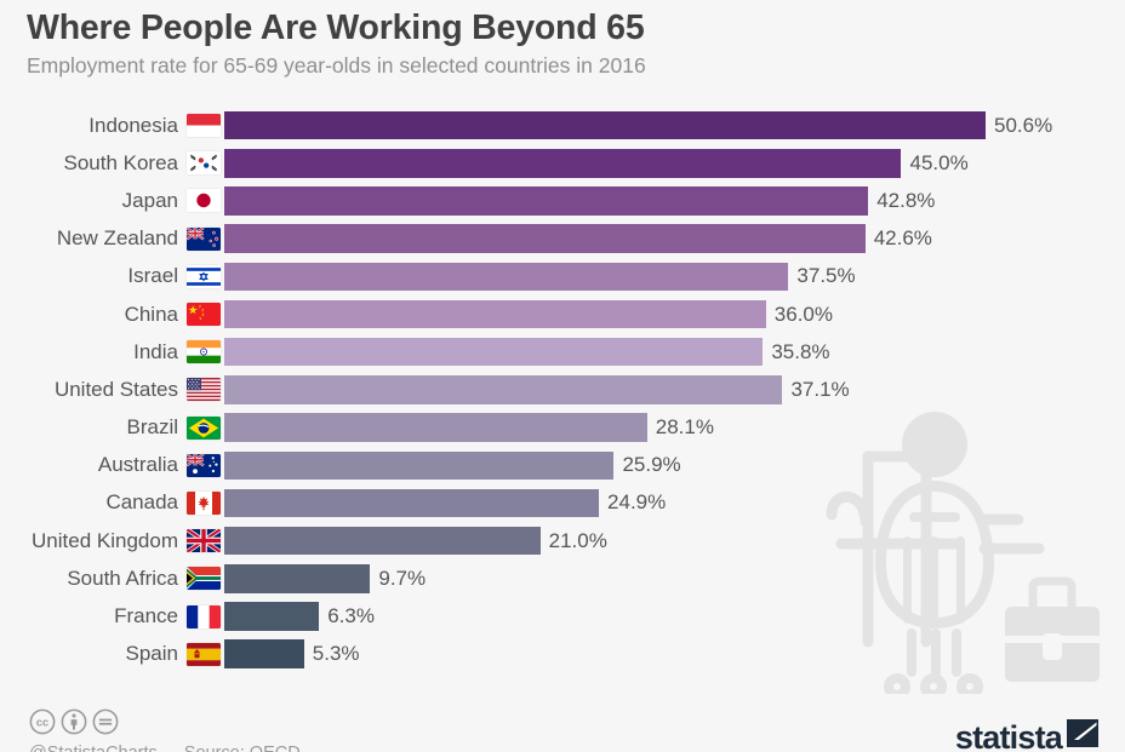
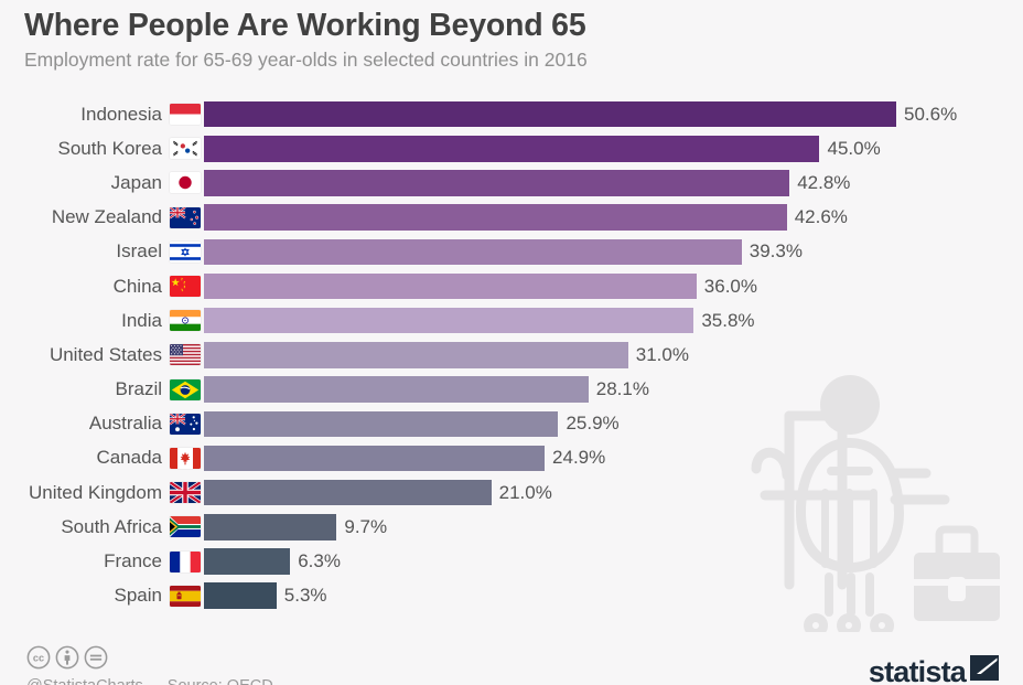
Israel: 37.5% -> 39.3%
United States: 37.1% -> 31.0%
